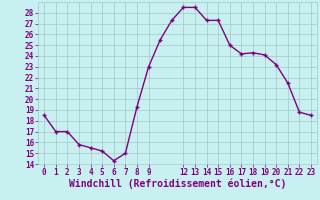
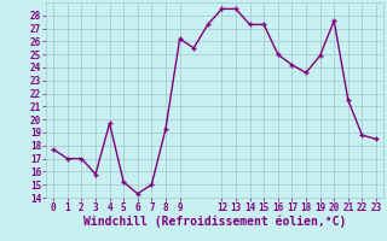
0: 18.5 -> 17.7
4: 15.5 -> 19.7
9: 23.0 -> 26.2
18: 24.3 -> 23.6
19: 24.1 -> 24.9
20: 23.2 -> 27.6
